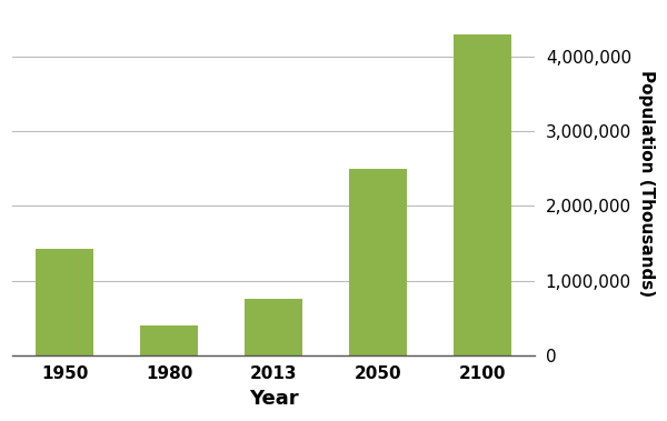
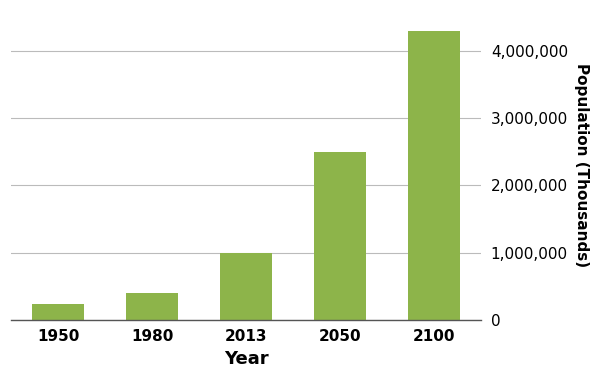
1950: 1,420,000 -> 230,000
2013: 760,000 -> 1,000,000
